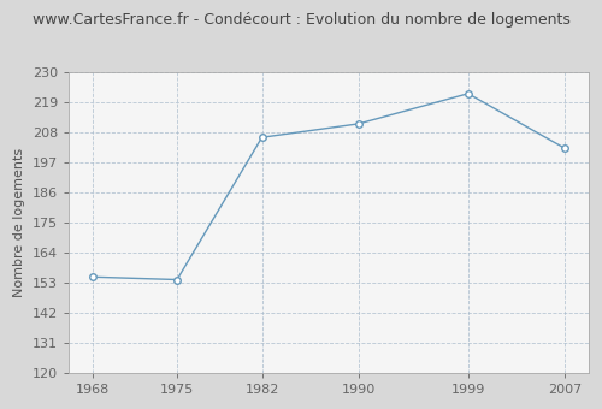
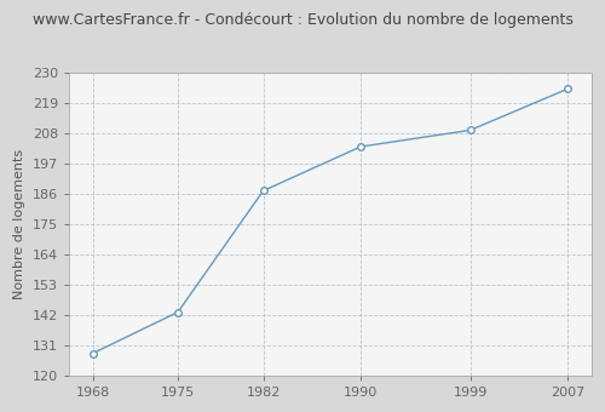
1968: 155 -> 128
1975: 154 -> 143
1982: 206 -> 187
1990: 211 -> 203
1999: 222 -> 209
2007: 202 -> 224
